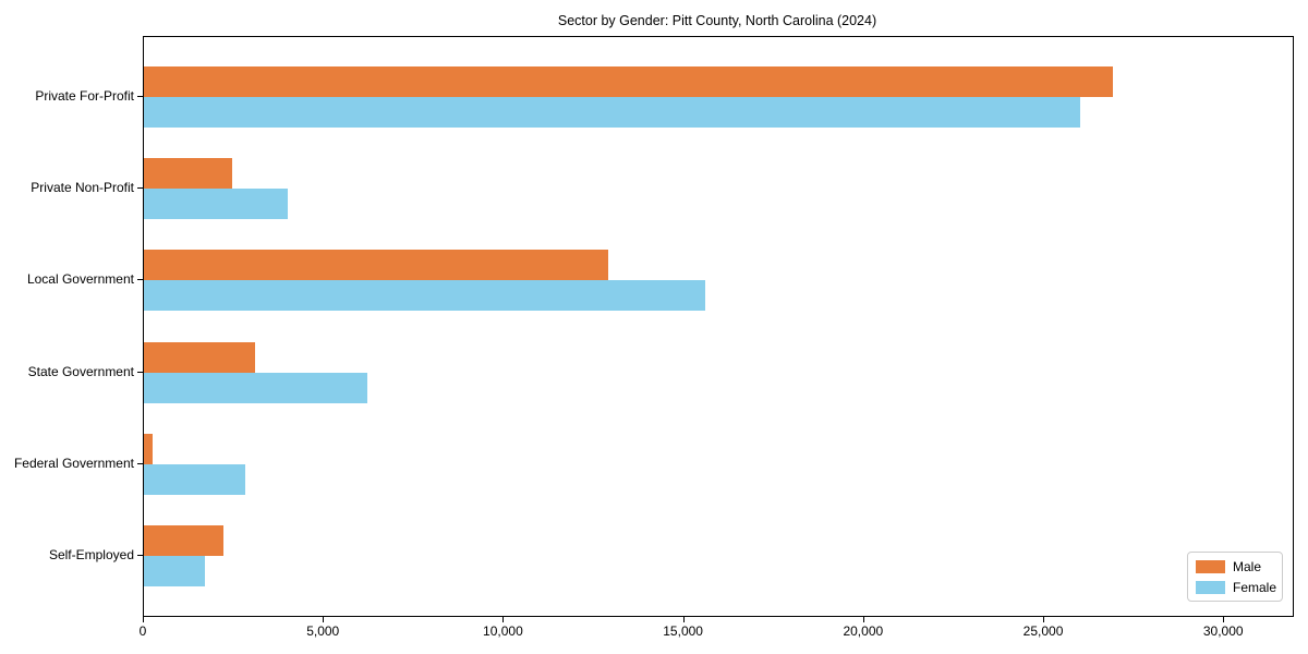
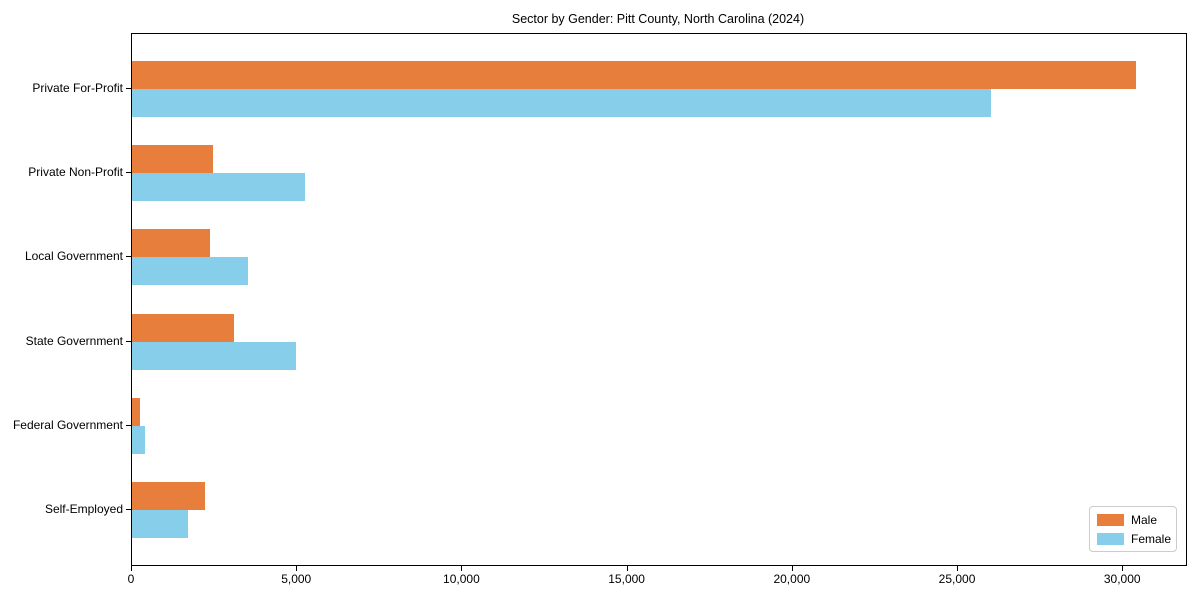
Male/Private For-Profit: 26900 -> 30400
Female/Private Non-Profit: 4000 -> 5200
Male/Local Government: 12900 -> 2400
Female/Local Government: 15600 -> 3500
Female/State Government: 6200 -> 5000
Female/Federal Government: 2800 -> 400
